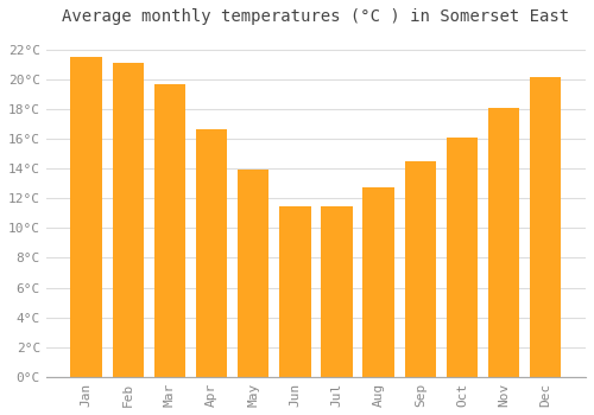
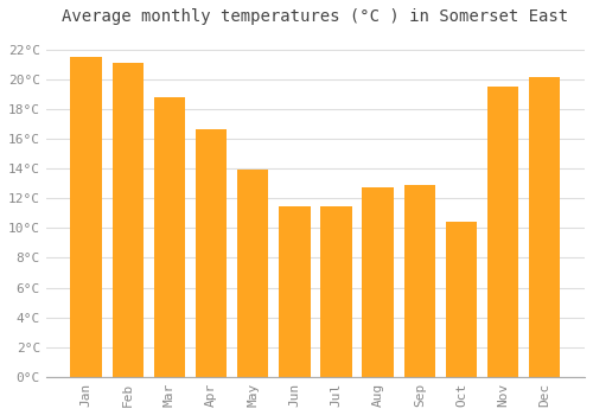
Mar: 19.7°C -> 18.8°C
Sep: 14.5°C -> 12.9°C
Oct: 16.1°C -> 10.4°C
Nov: 18.1°C -> 19.5°C
